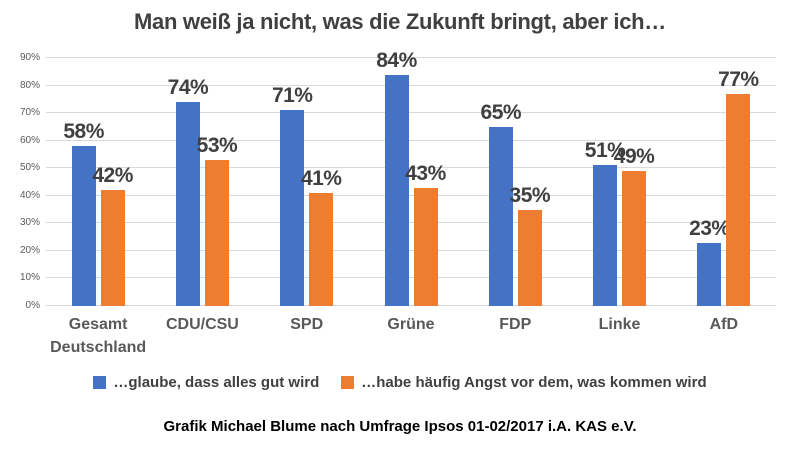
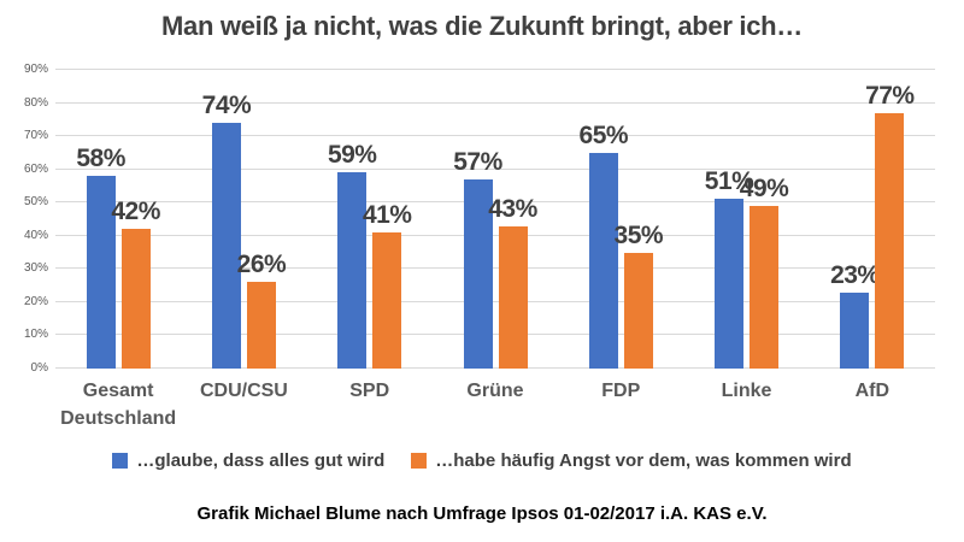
…habe häufig Angst vor dem, was kommen wird/CDU/CSU: 53% -> 26%
…glaube, dass alles gut wird/SPD: 71% -> 59%
…glaube, dass alles gut wird/Grüne: 84% -> 57%
